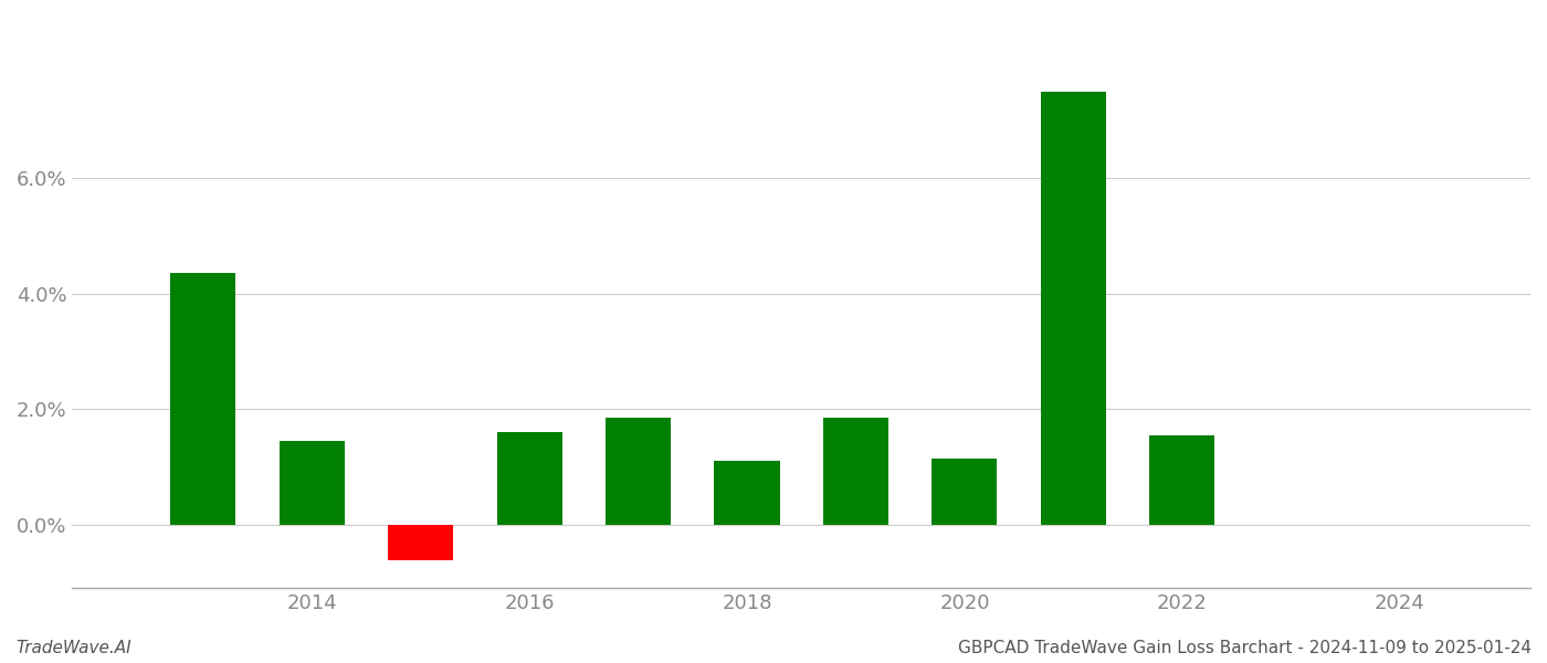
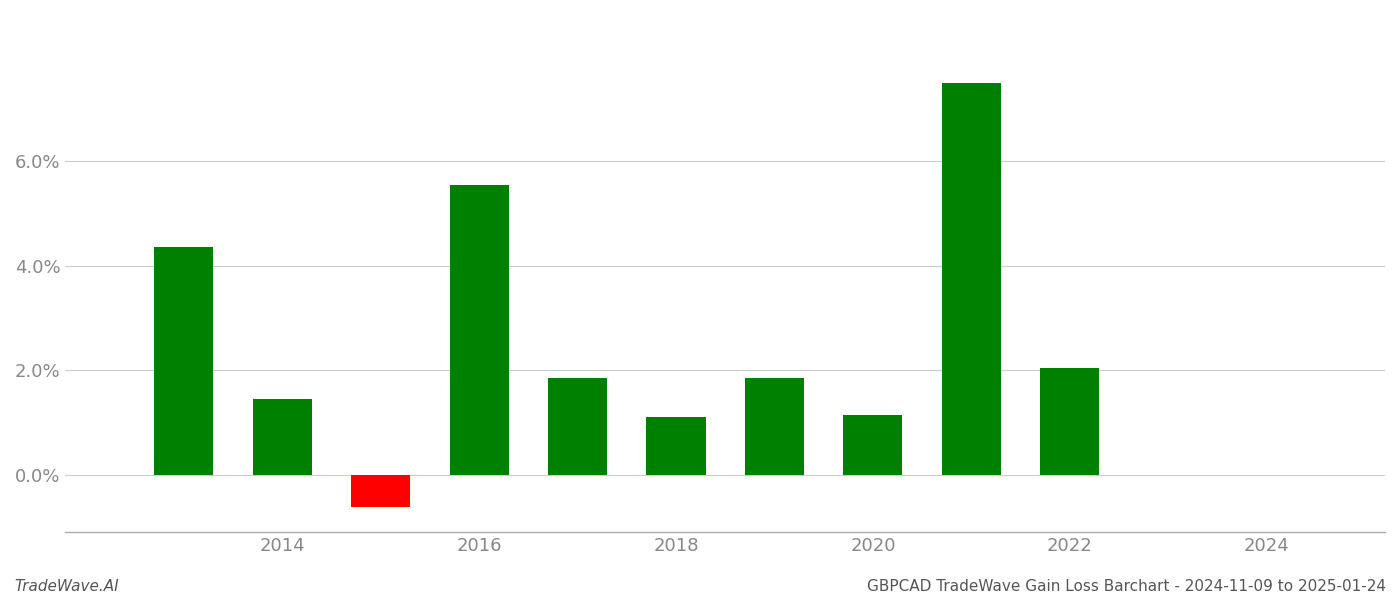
2016: 1.60% -> 5.55%
2022: 1.54% -> 2.05%
